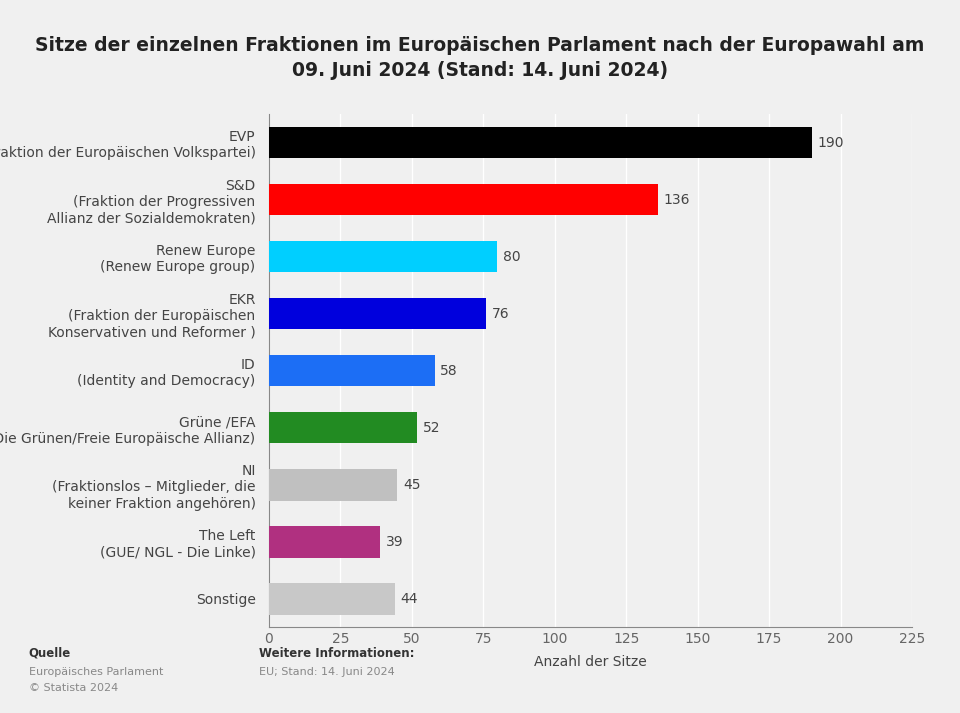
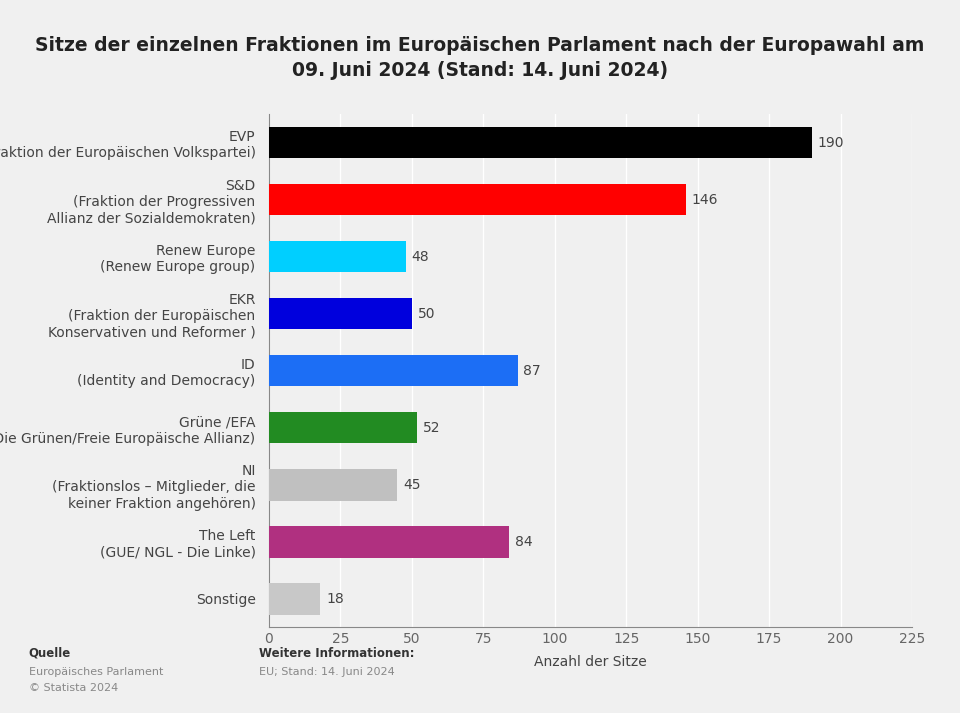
S&D (Fraktion der Progressiven Allianz der Sozialdemokraten): 136 -> 146
Renew Europe (Renew Europe group): 80 -> 48
EKR (Fraktion der Europäischen Konservativen und Reformer ): 76 -> 50
ID (Identity and Democracy): 58 -> 87
The Left (GUE/ NGL - Die Linke): 39 -> 84
Sonstige: 44 -> 18
